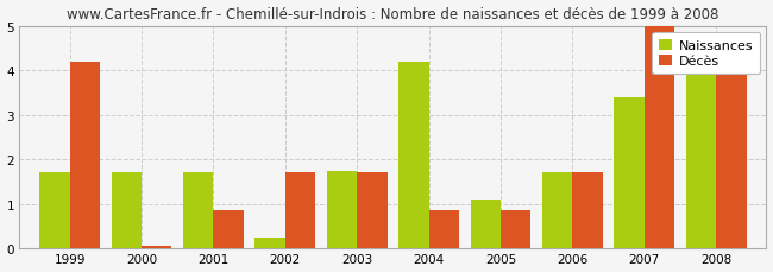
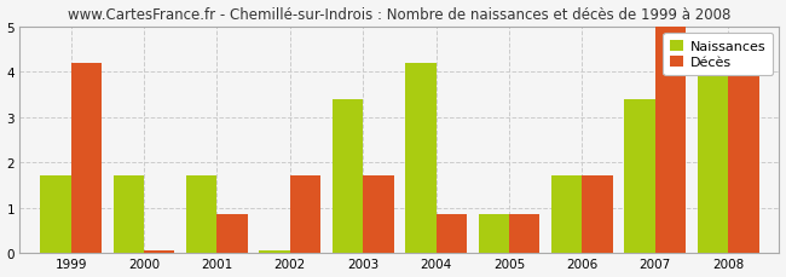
Naissances/2002: 0.25 -> 0.05
Naissances/2003: 1.75 -> 3.40
Naissances/2005: 1.10 -> 0.85
